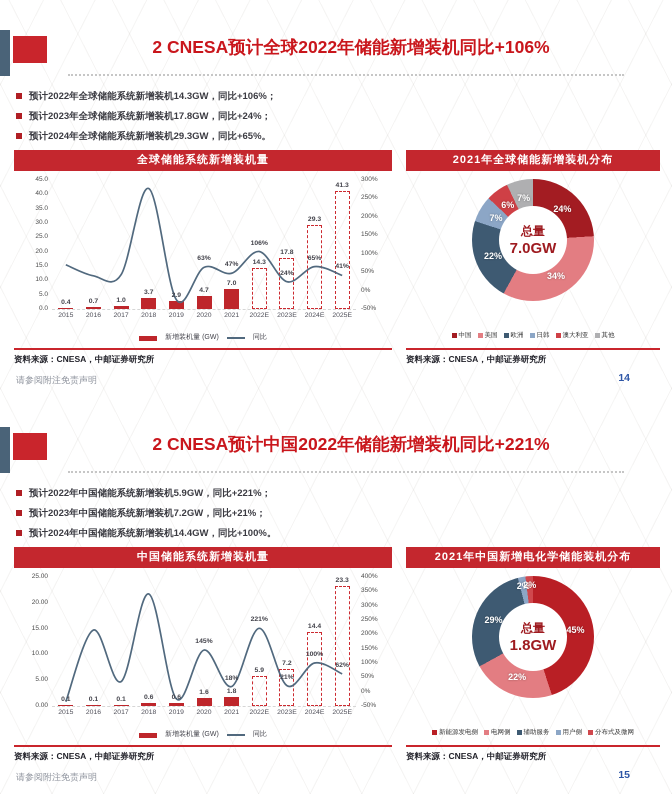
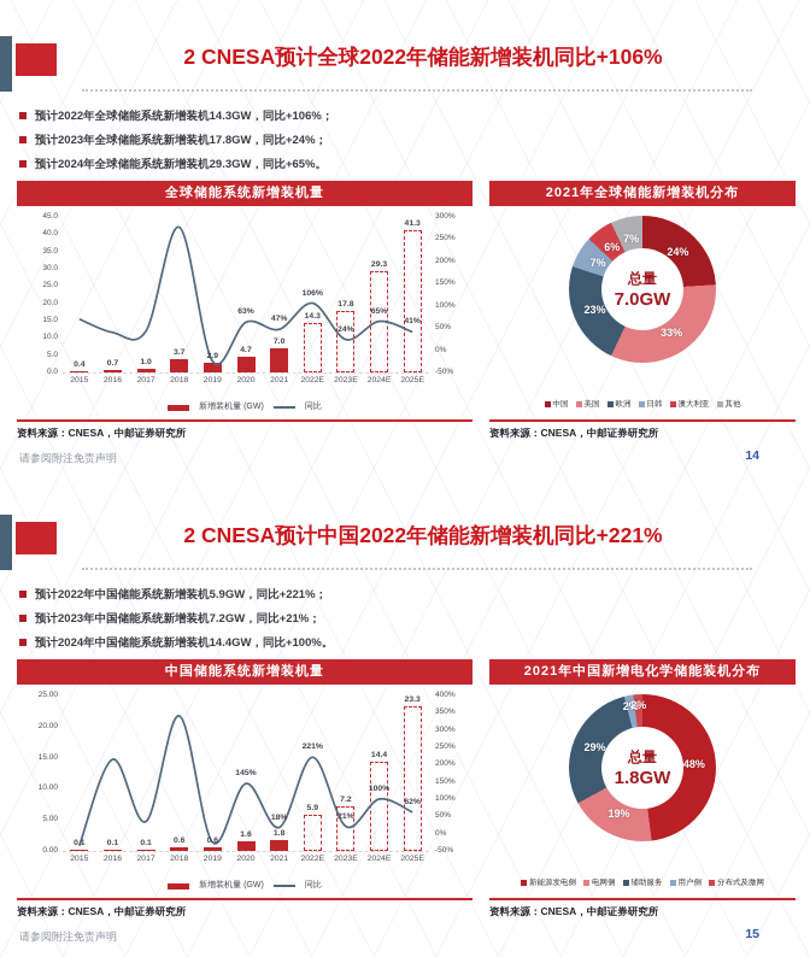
2021年全球储能新增装机分布/美国: 34% -> 33%
2021年全球储能新增装机分布/欧洲: 22% -> 23%
2021年中国新增电化学储能装机分布/新能源发电侧: 45% -> 48%
2021年中国新增电化学储能装机分布/电网侧: 22% -> 19%
